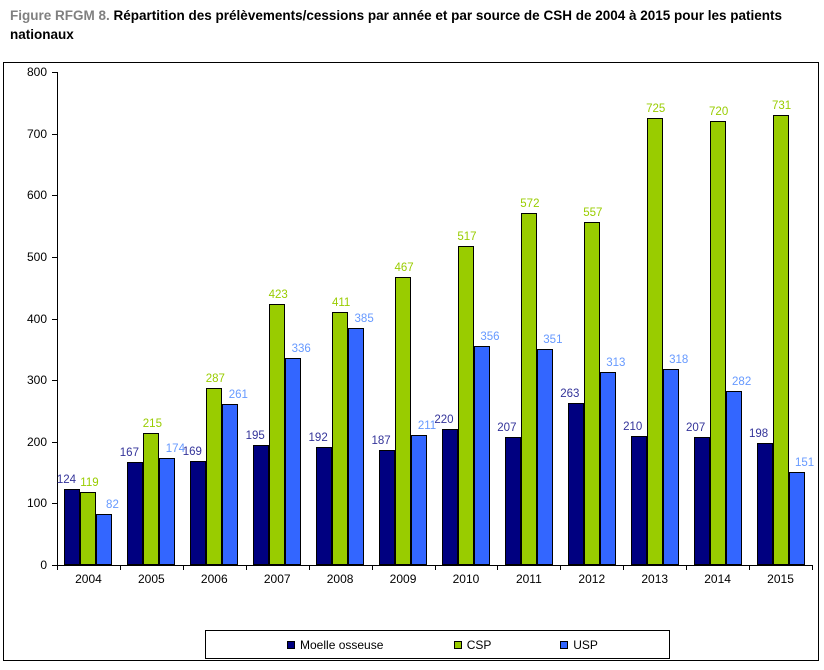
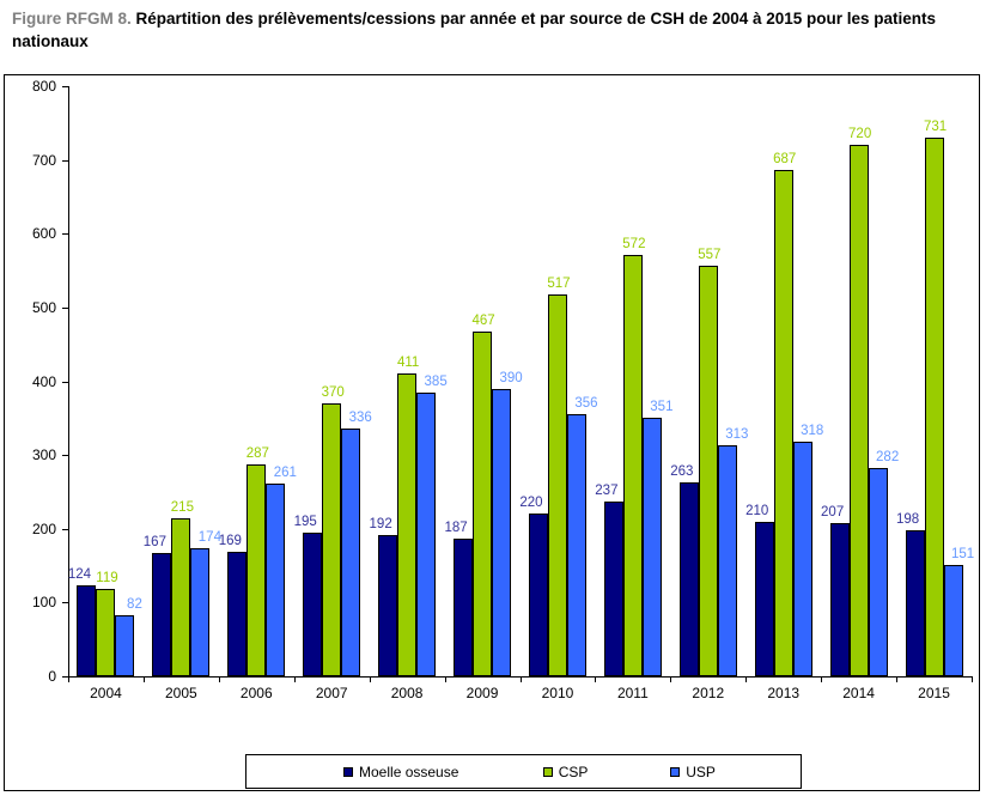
CSP/2007: 423 -> 370
USP/2009: 211 -> 390
Moelle osseuse/2011: 207 -> 237
CSP/2013: 725 -> 687
